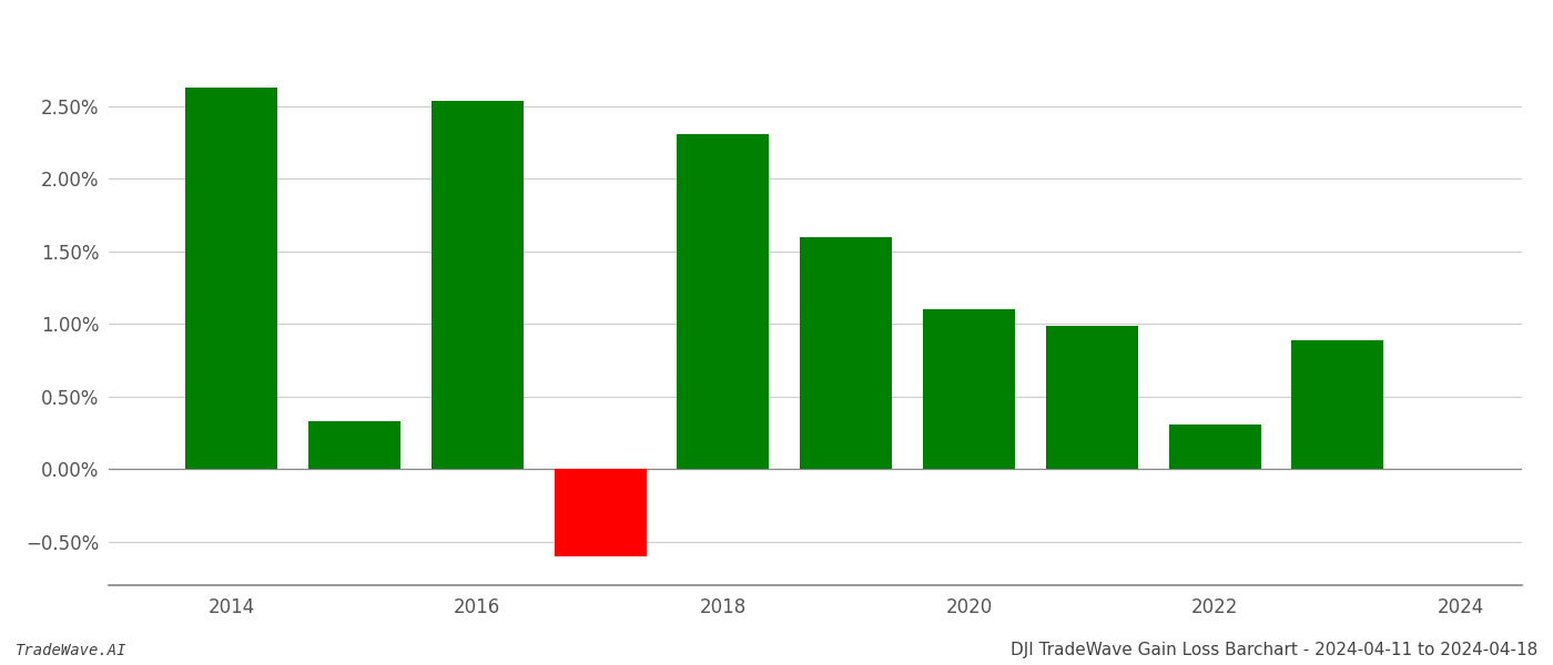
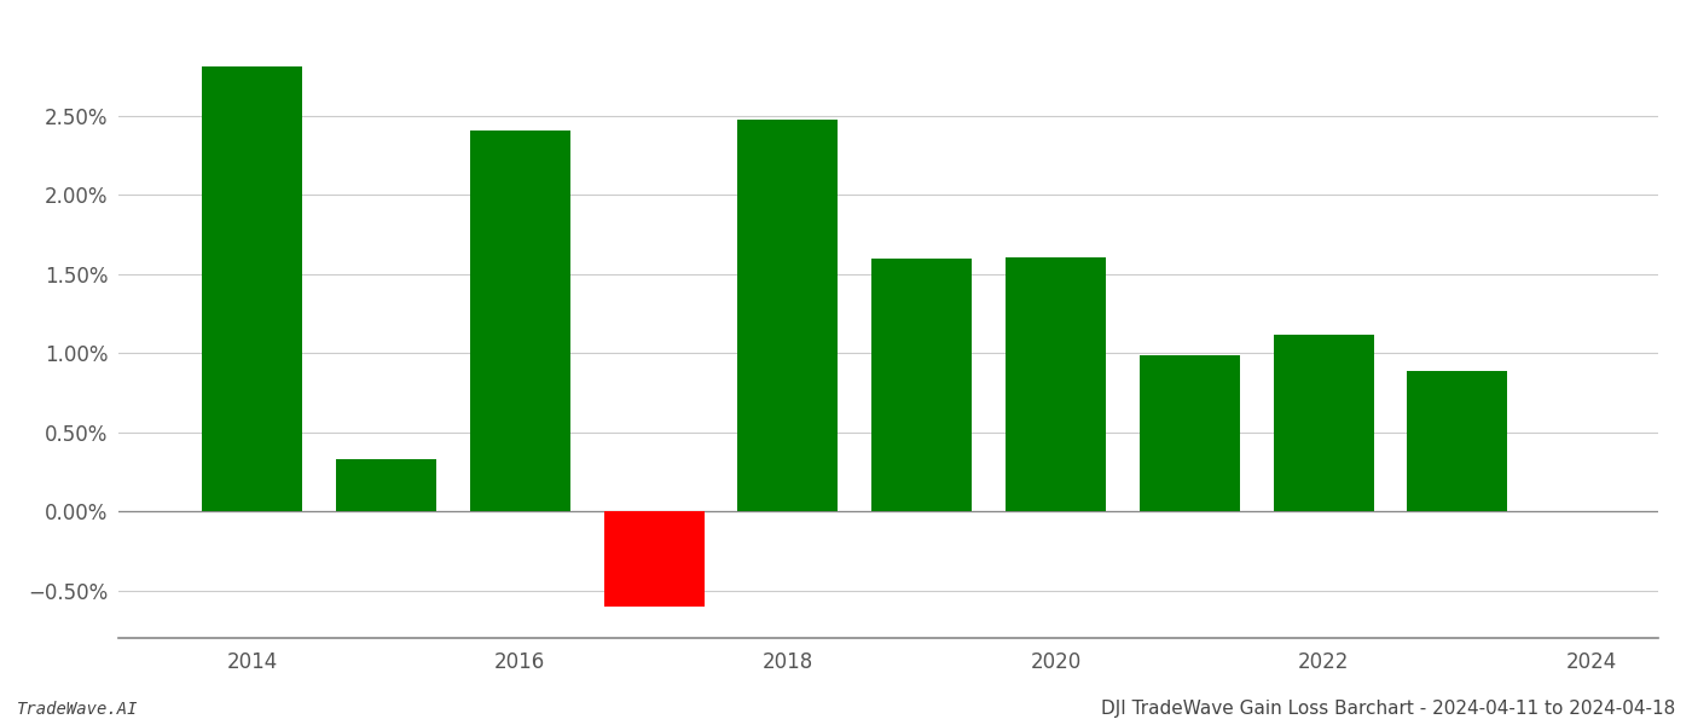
2014: 2.63% -> 2.81%
2016: 2.54% -> 2.41%
2018: 2.31% -> 2.48%
2020: 1.10% -> 1.61%
2022: 0.31% -> 1.12%
